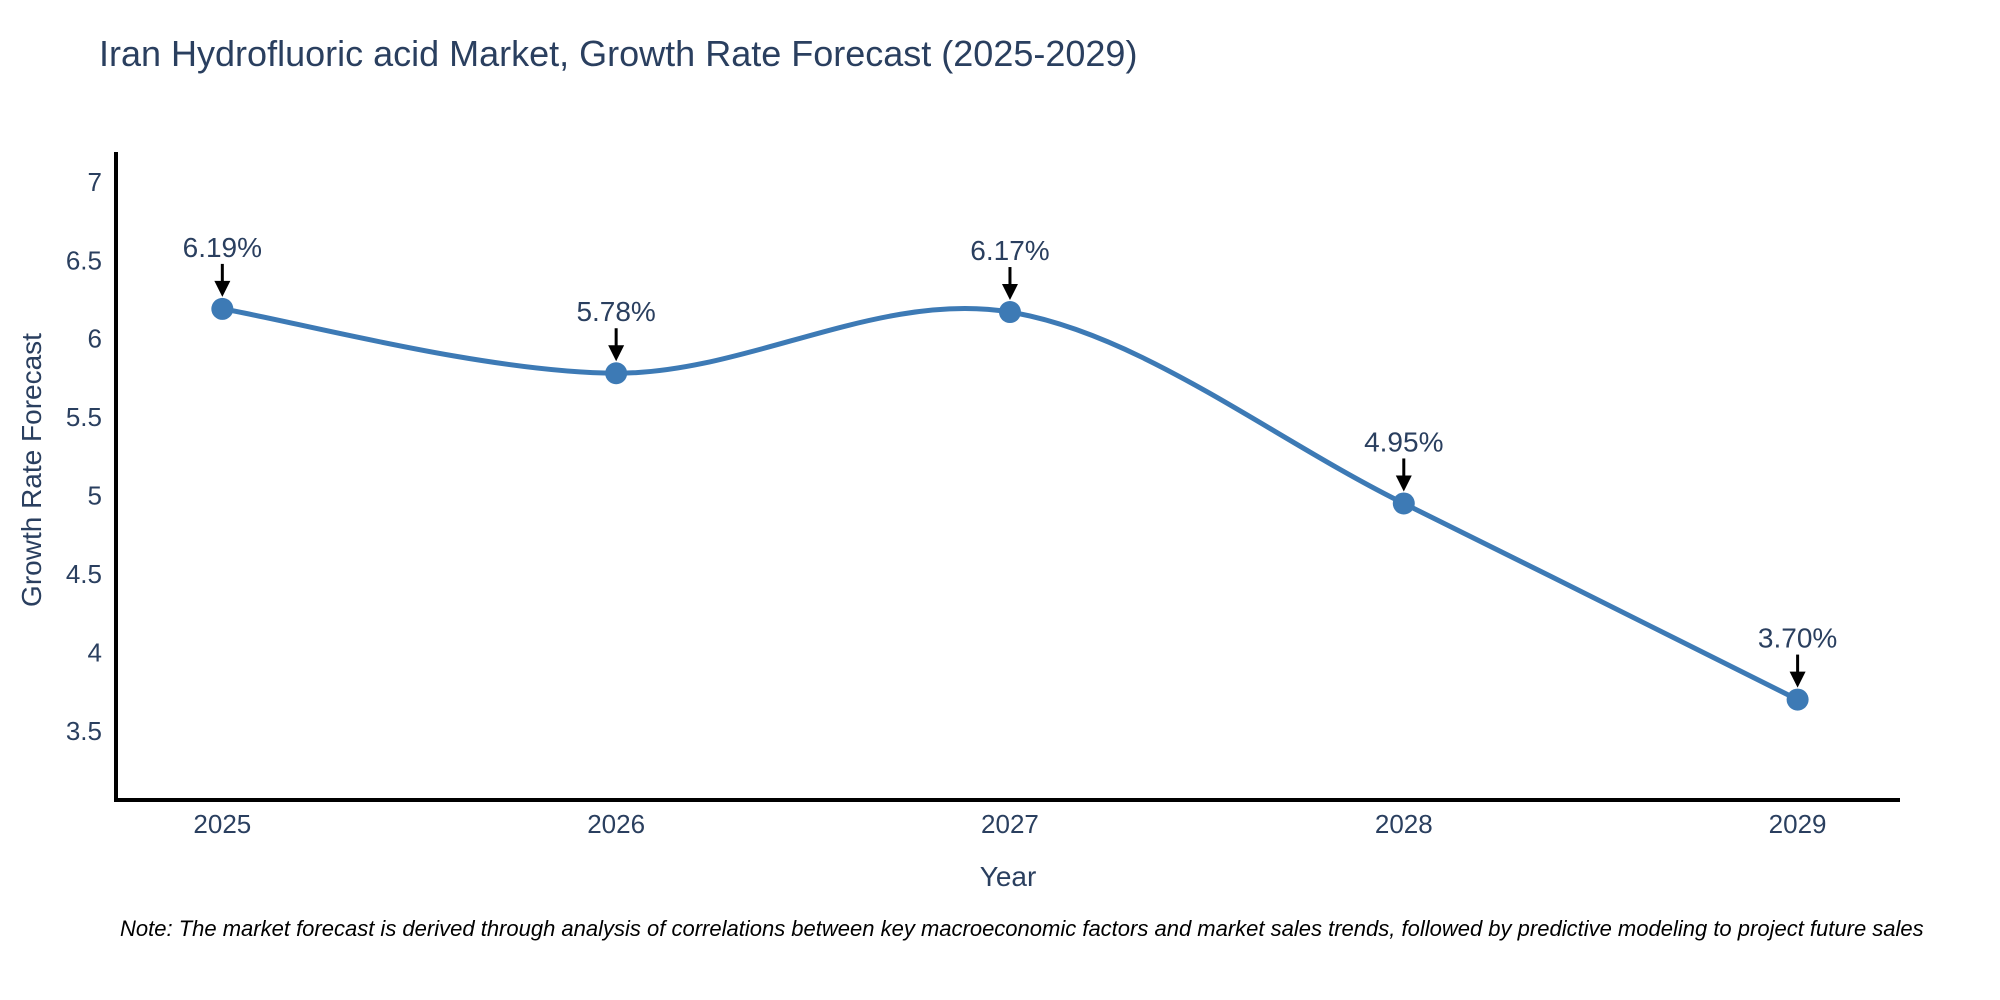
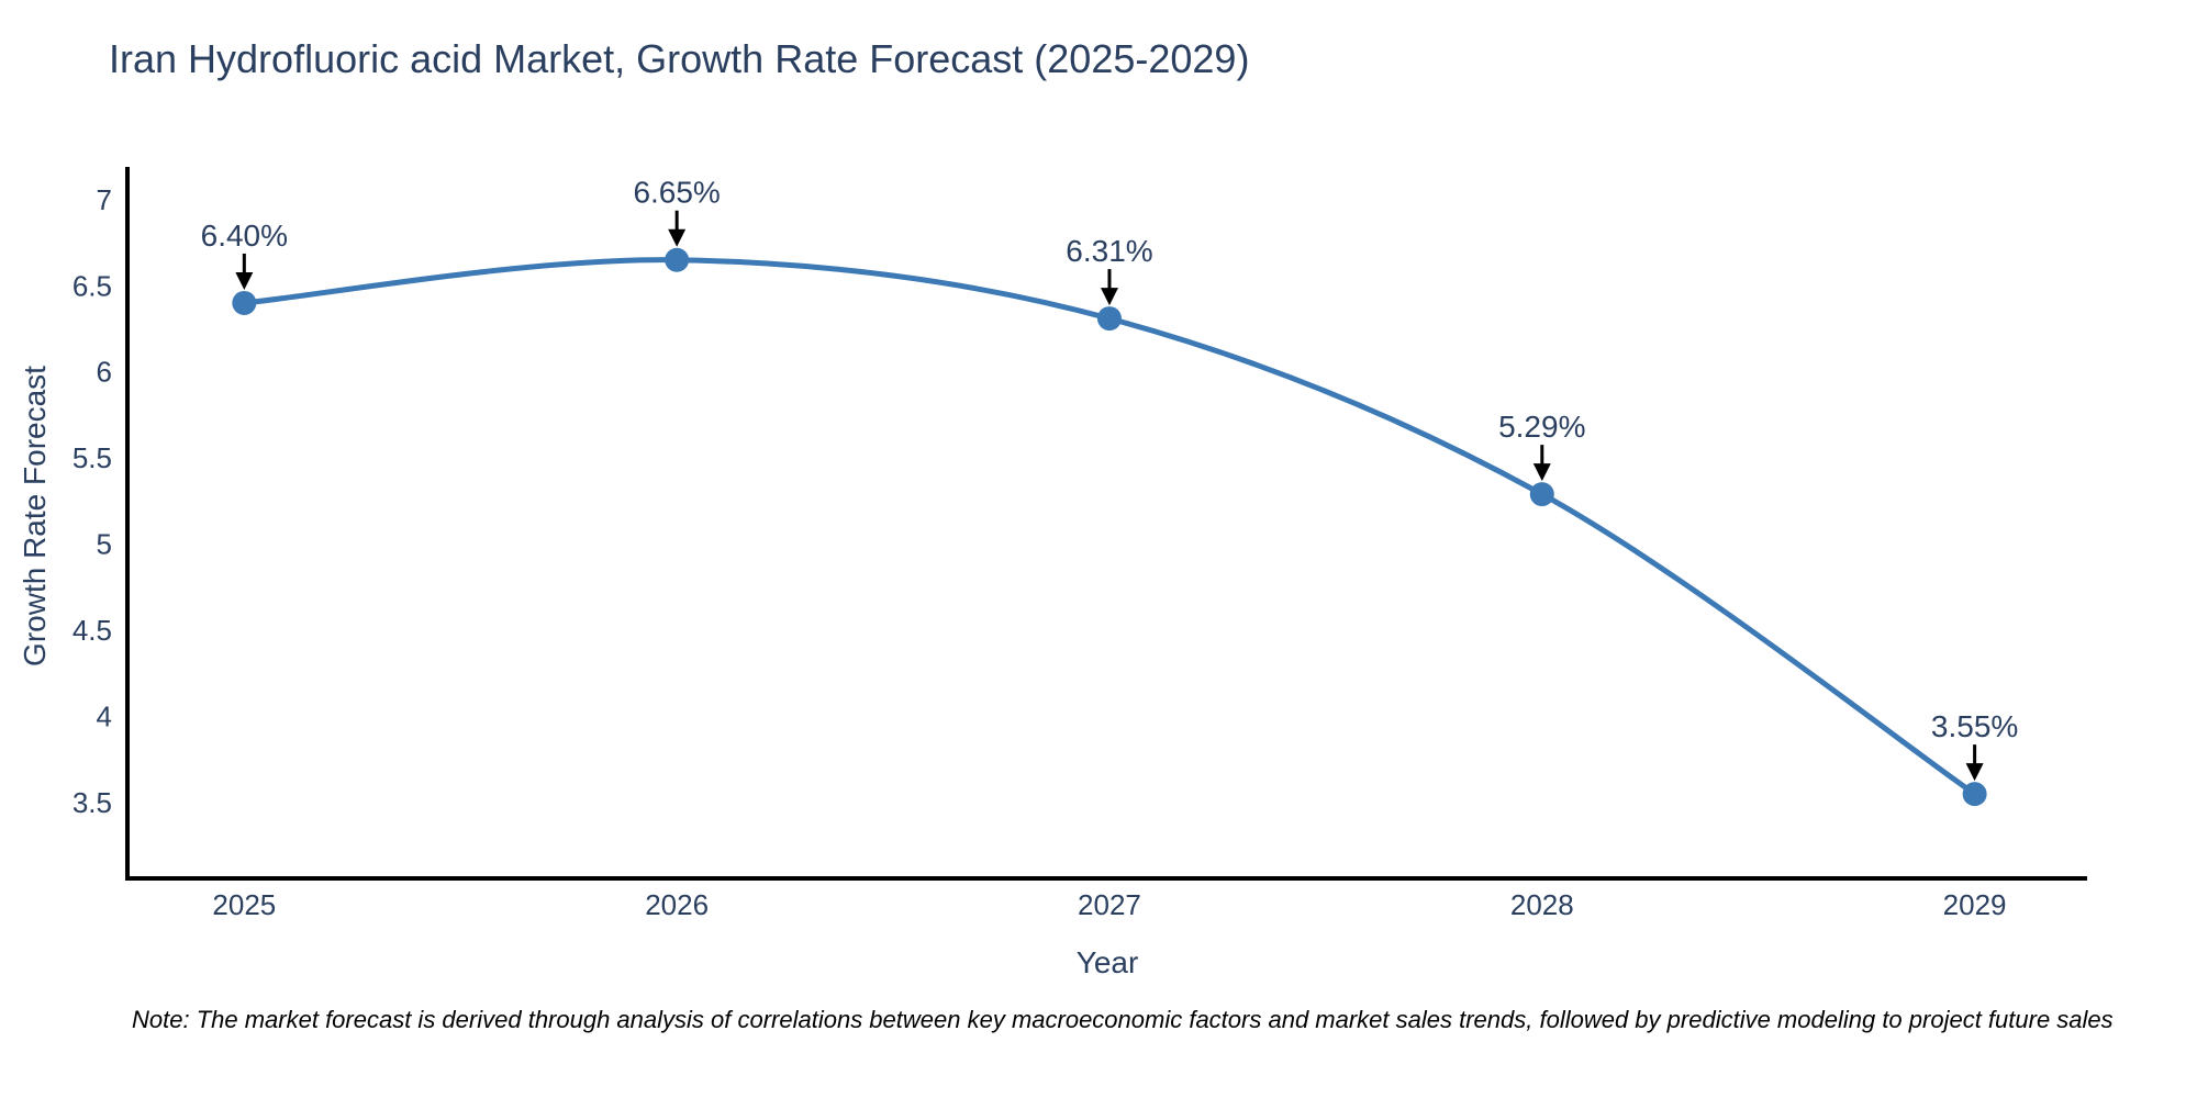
2025: 6.19% -> 6.40%
2026: 5.78% -> 6.65%
2027: 6.17% -> 6.31%
2028: 4.95% -> 5.29%
2029: 3.70% -> 3.55%
